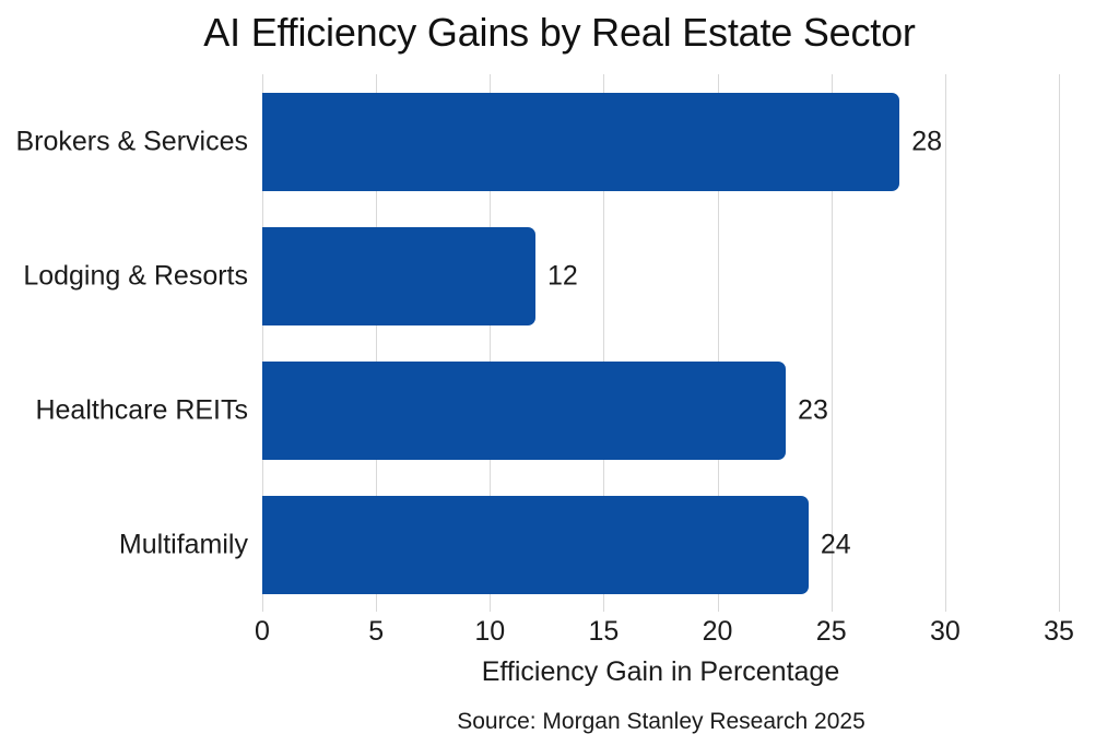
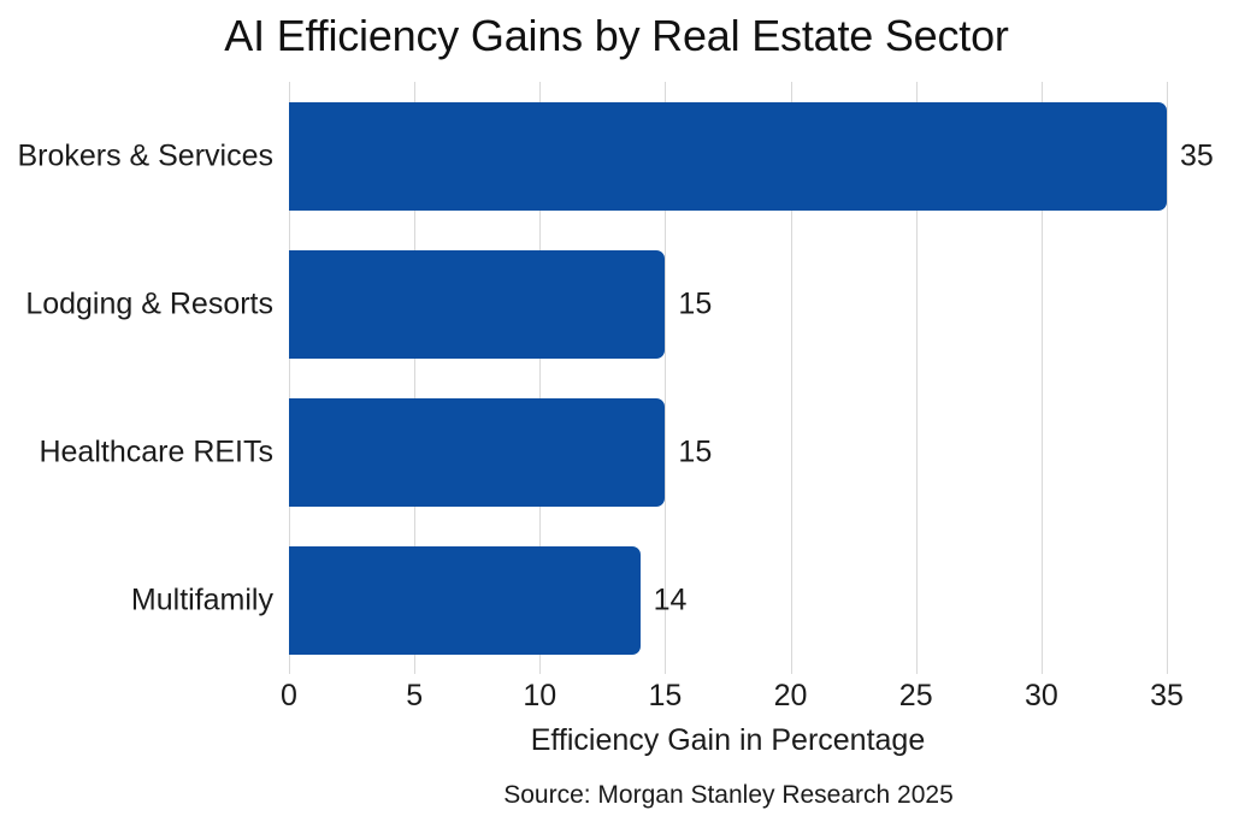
Multifamily: 24 -> 14
Healthcare REITs: 23 -> 15
Lodging & Resorts: 12 -> 15
Brokers & Services: 28 -> 35
